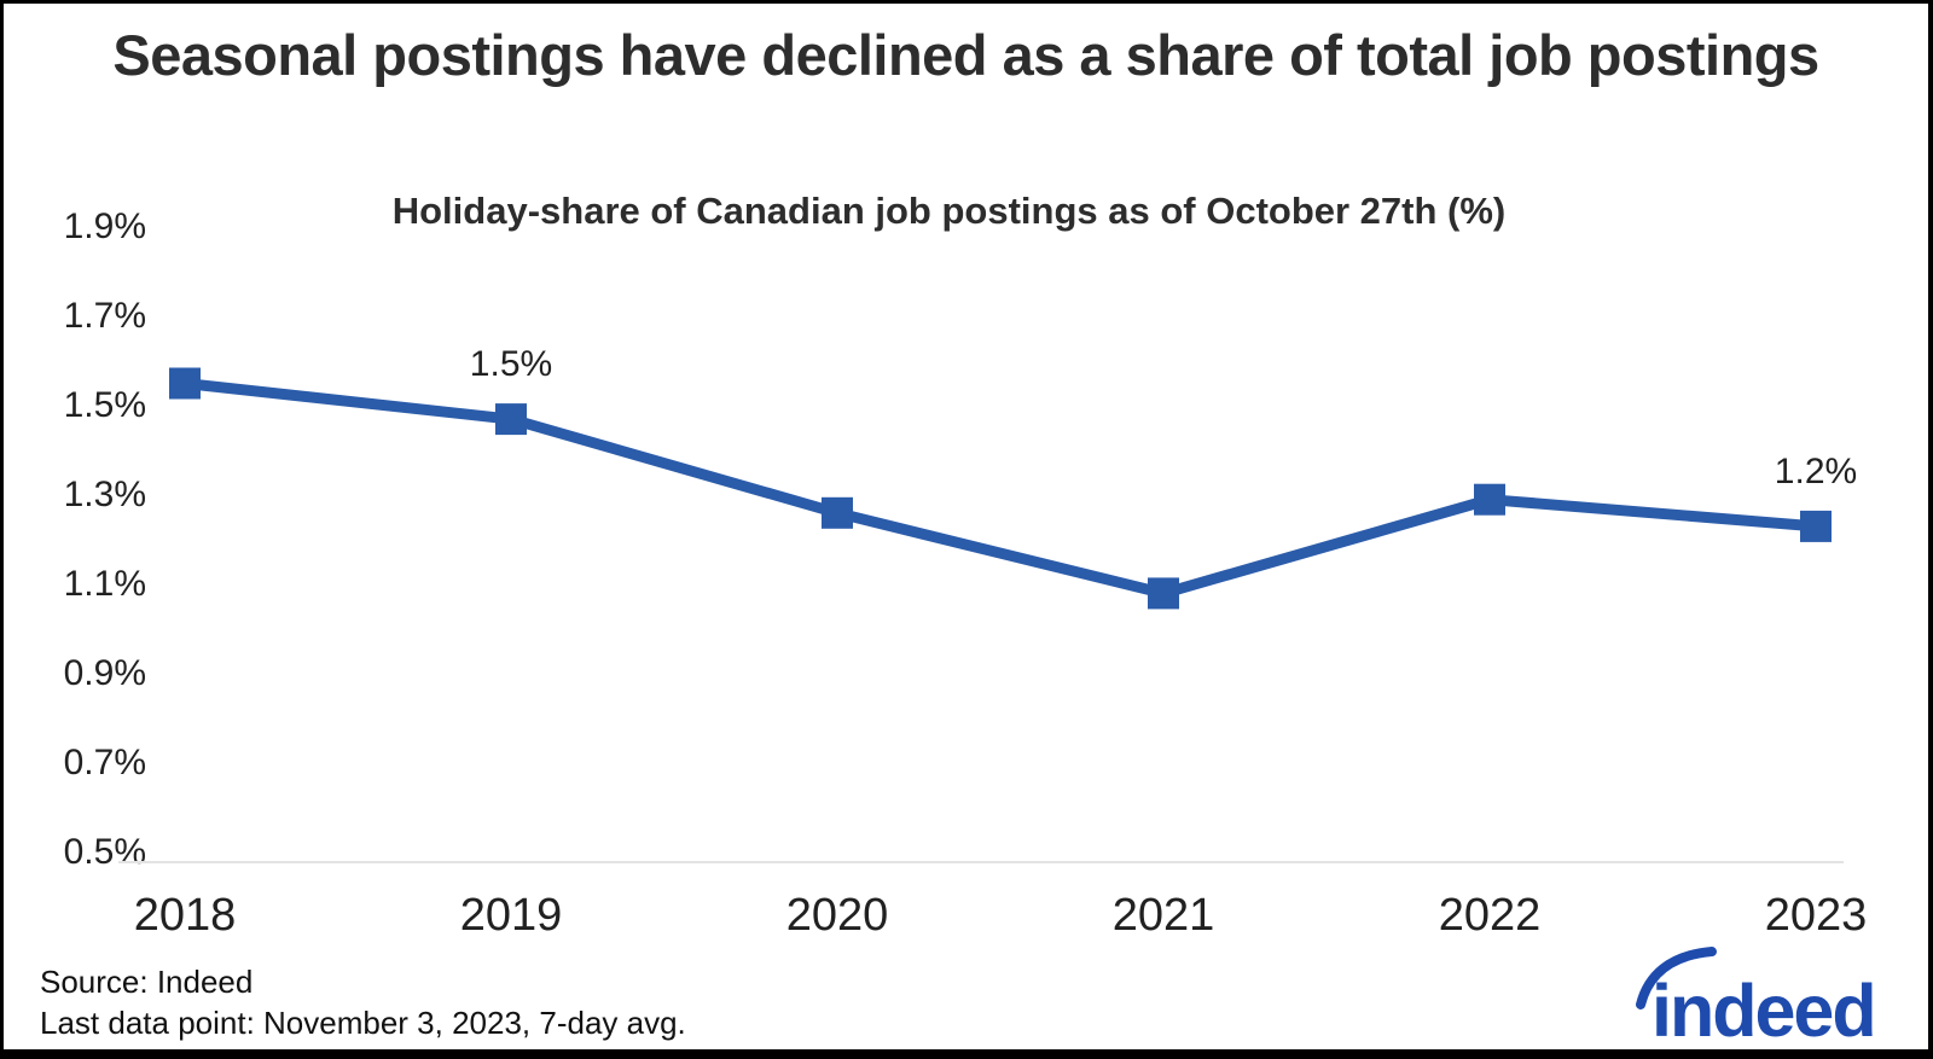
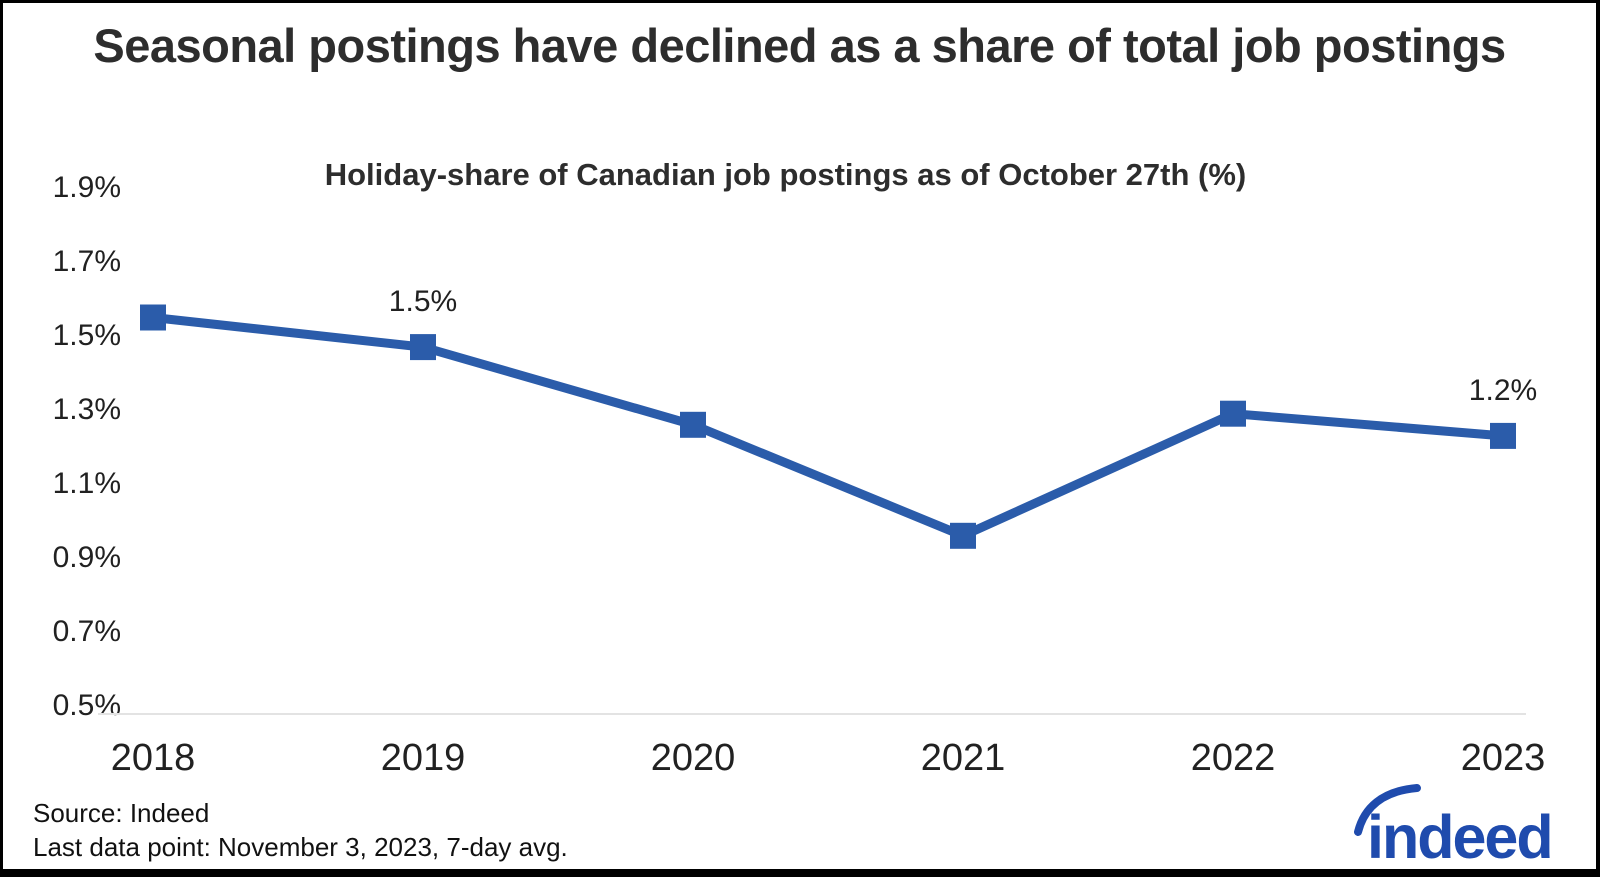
2021: 1.08% -> 0.96%
